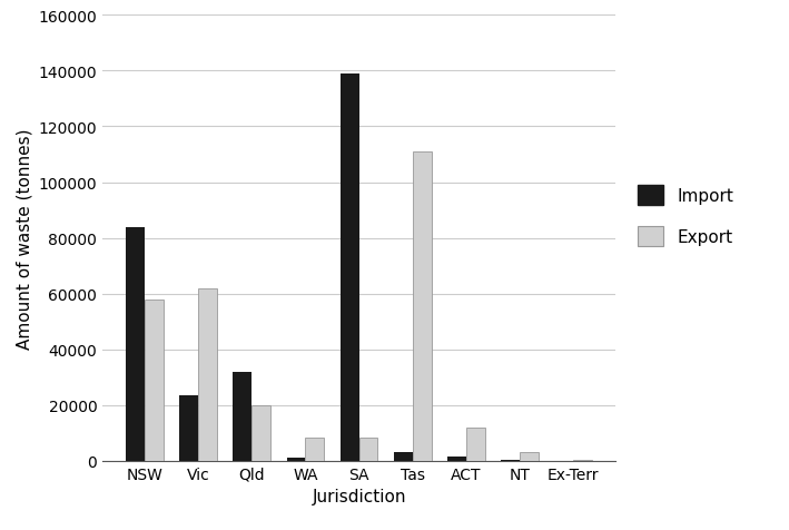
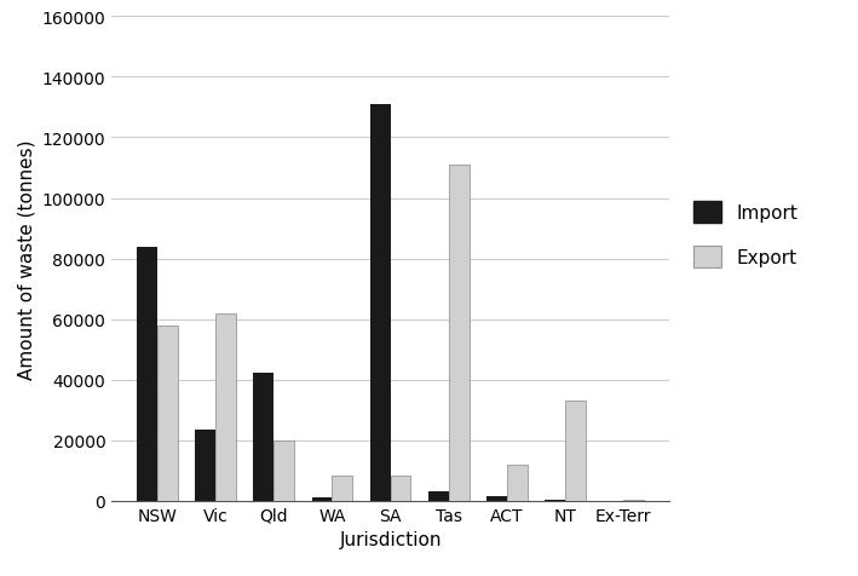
Import/Qld: 32000 -> 42500
Import/SA: 139000 -> 131000
Export/NT: 3000 -> 33000
